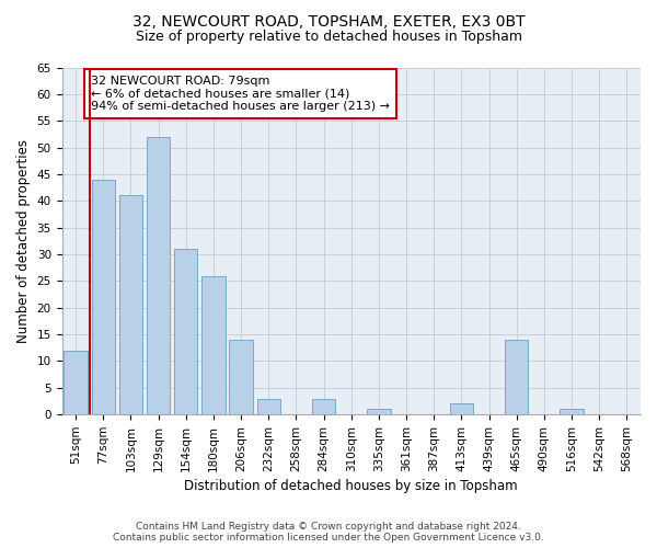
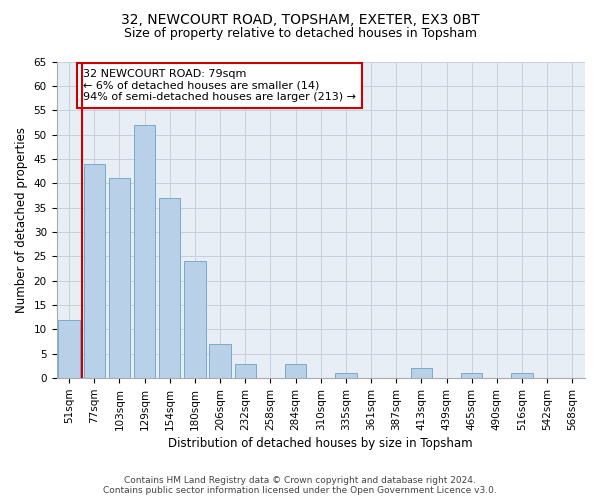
154sqm: 31 -> 37
180sqm: 26 -> 24
206sqm: 14 -> 7
465sqm: 14 -> 1
